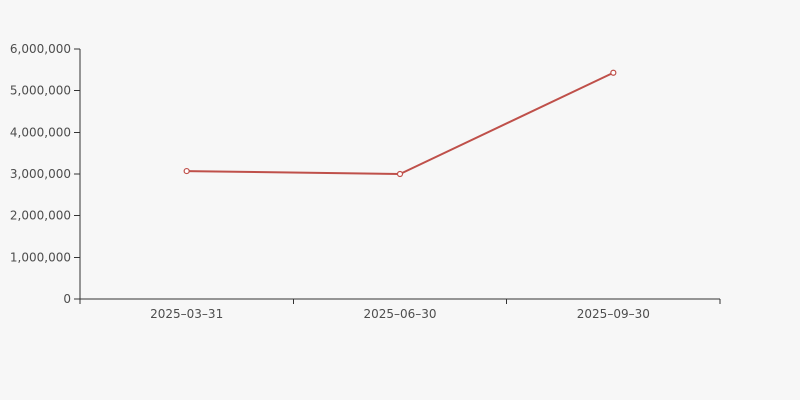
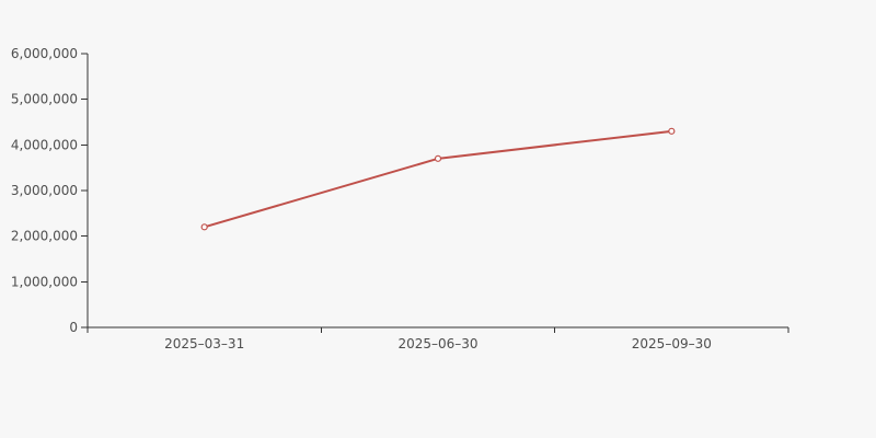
2025–03–31: 3100000 -> 2200000
2025–06–30: 3000000 -> 3700000
2025–09–30: 5400000 -> 4300000
